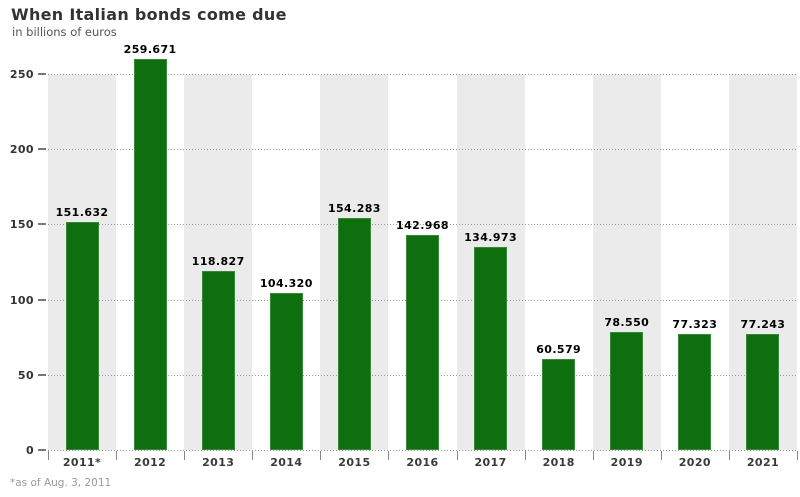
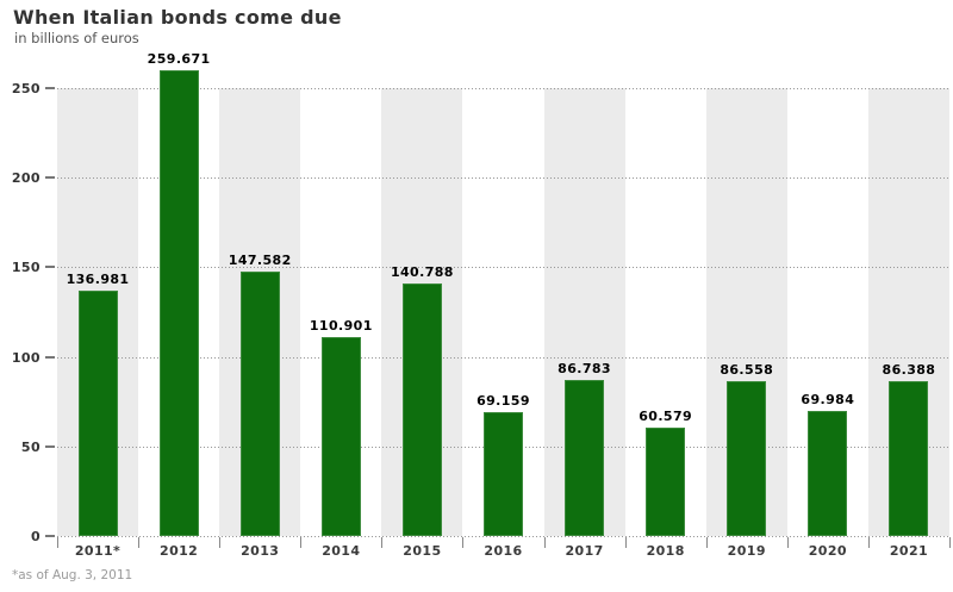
2011*: 151.632 -> 136.981
2013: 118.827 -> 147.582
2014: 104.320 -> 110.901
2015: 154.283 -> 140.788
2016: 142.968 -> 69.159
2017: 134.973 -> 86.783
2019: 78.550 -> 86.558
2020: 77.323 -> 69.984
2021: 77.243 -> 86.388
